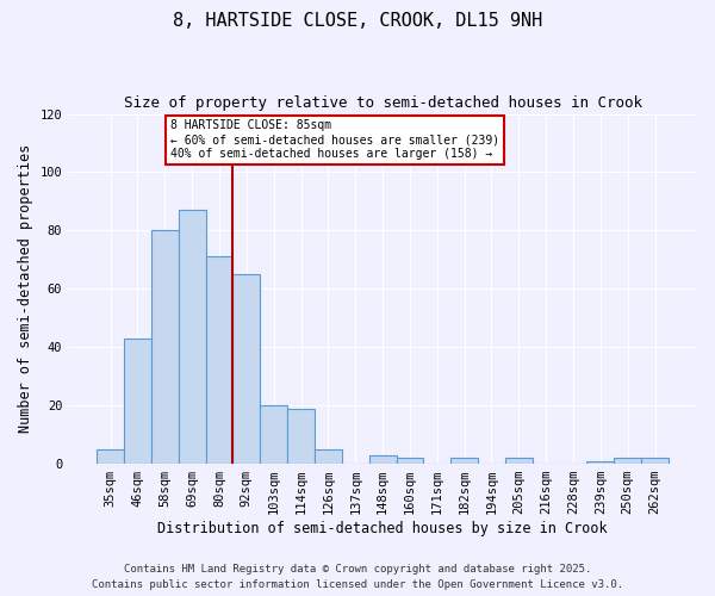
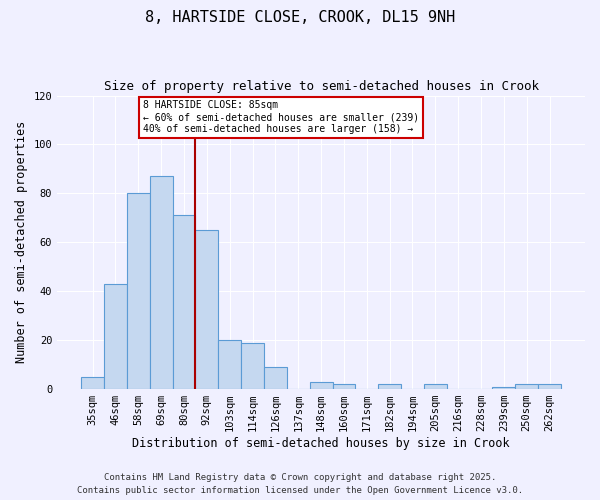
126sqm: 5 -> 9
